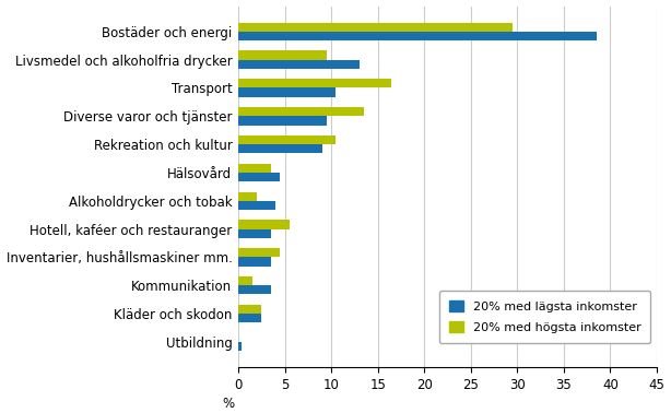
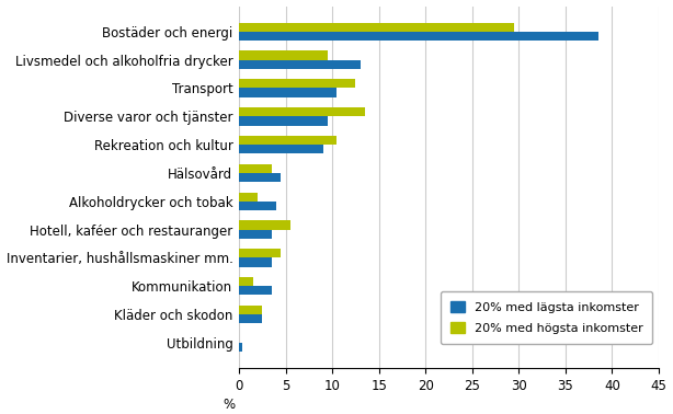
20% med högsta inkomster/Transport: 16.5 -> 12.4
